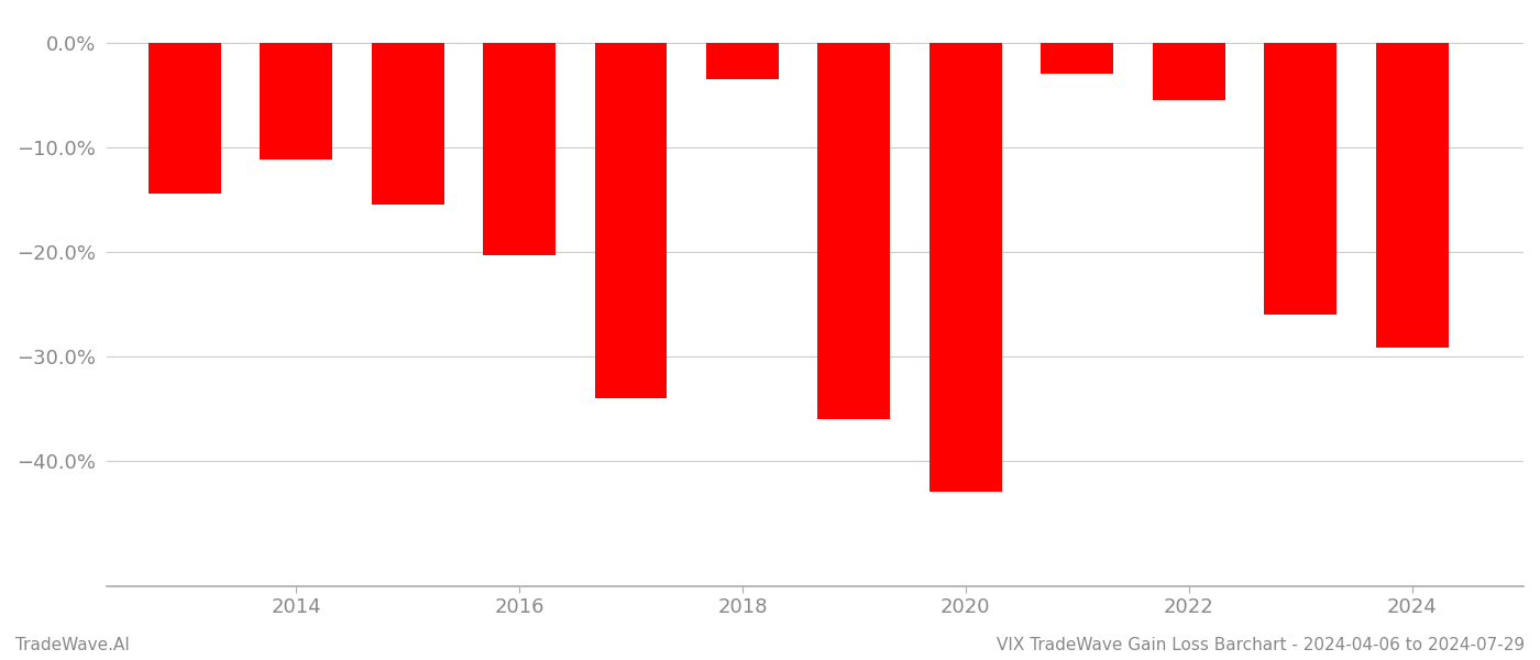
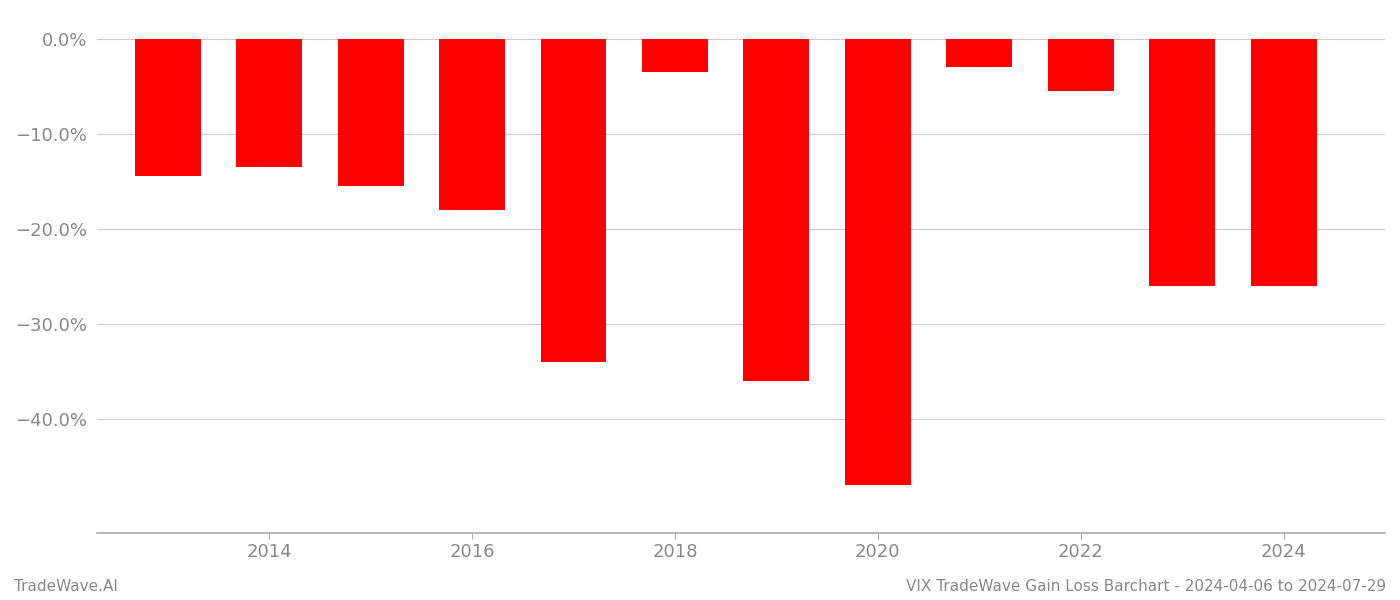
2014: -11.2% -> -13.5%
2016: -20.4% -> -18.0%
2020: -43.0% -> -47.0%
2024: -29.2% -> -26.0%
